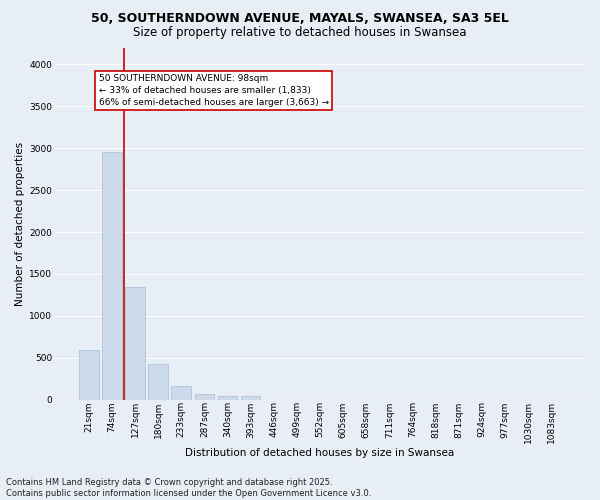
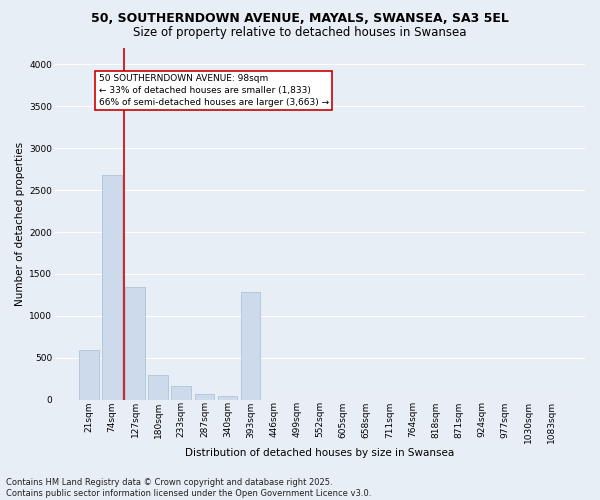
74sqm: 2960 -> 2680
180sqm: 430 -> 300
393sqm: 40 -> 1280
